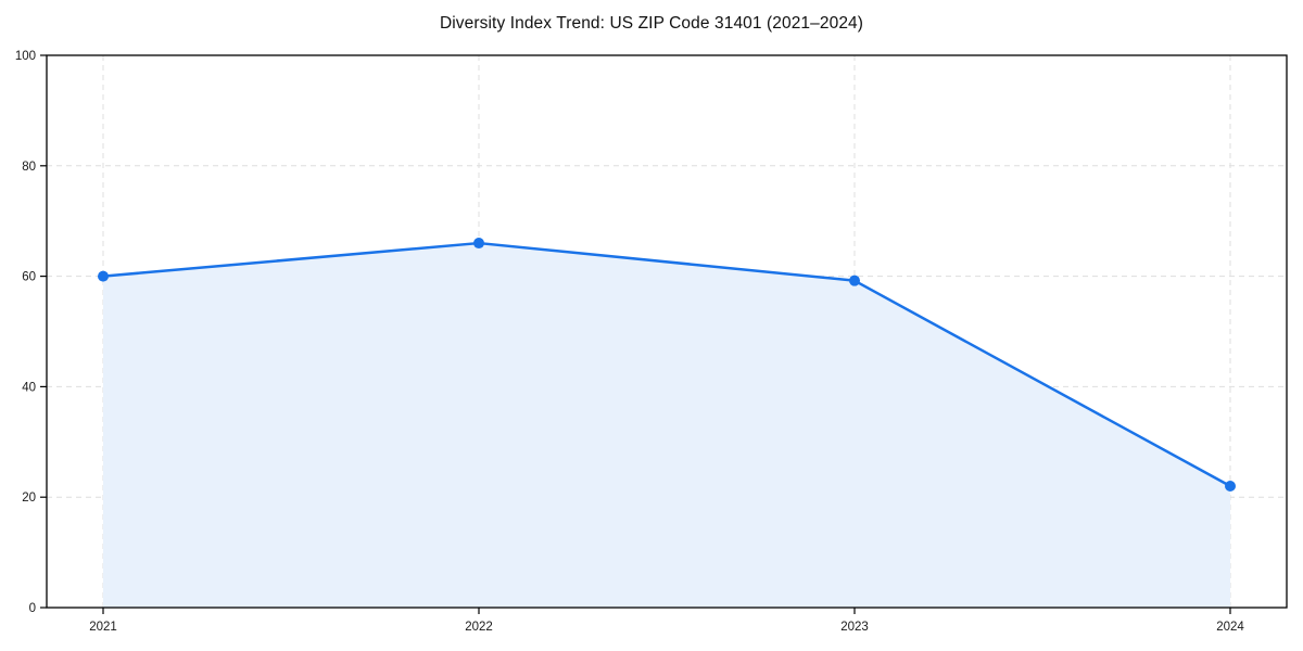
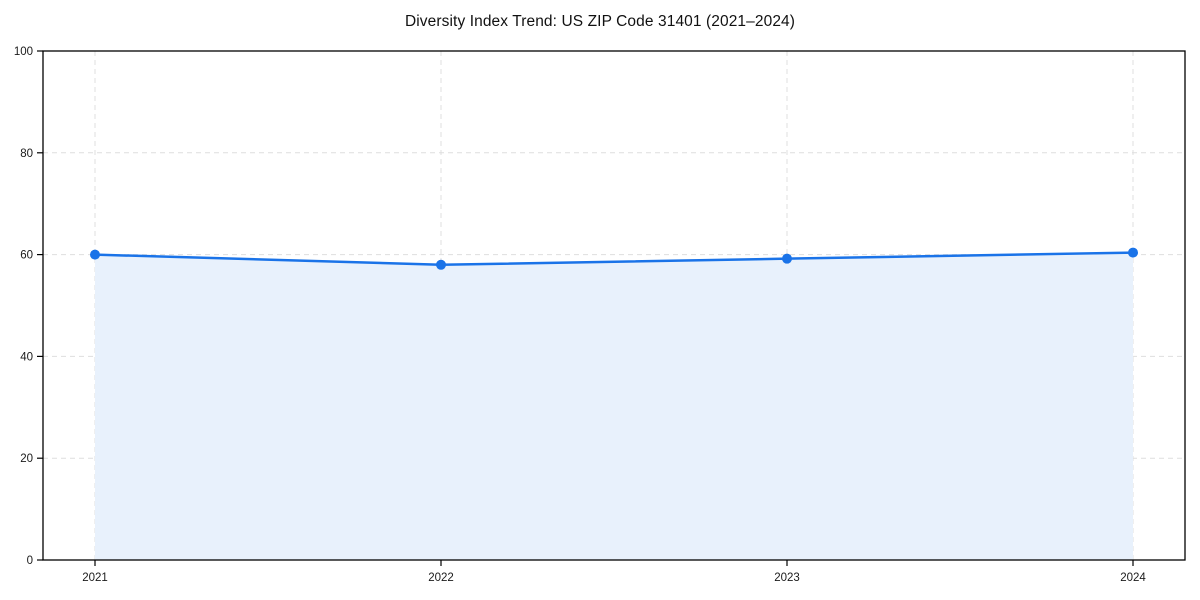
2022: 66 -> 58
2024: 22 -> 60
